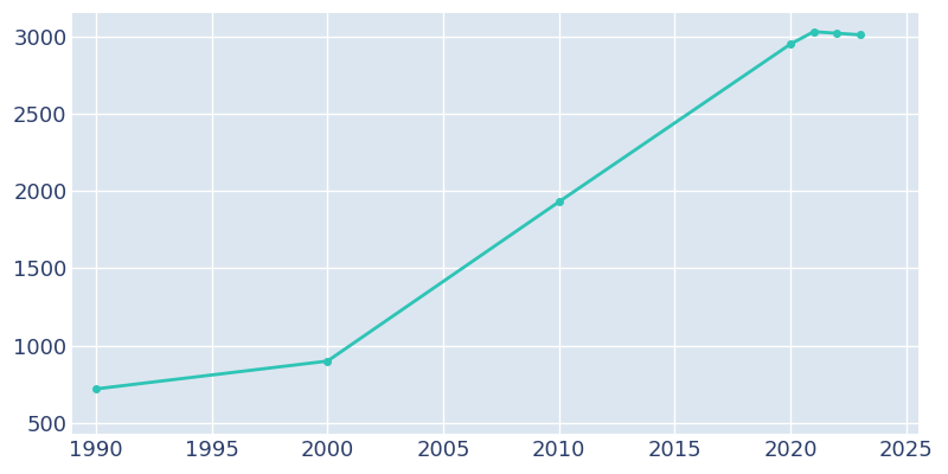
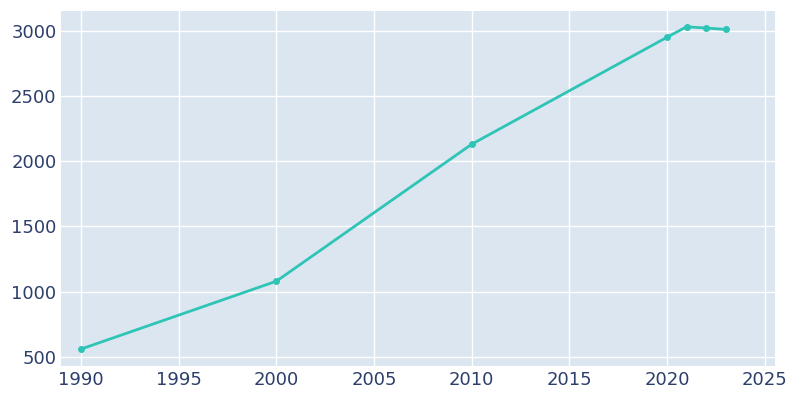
1990: 720 -> 560
2000: 900 -> 1080
2010: 1930 -> 2130
